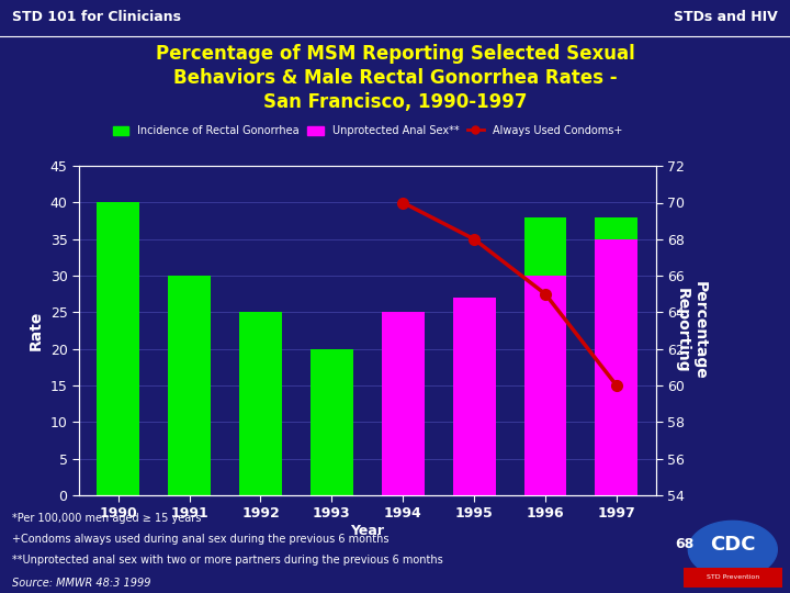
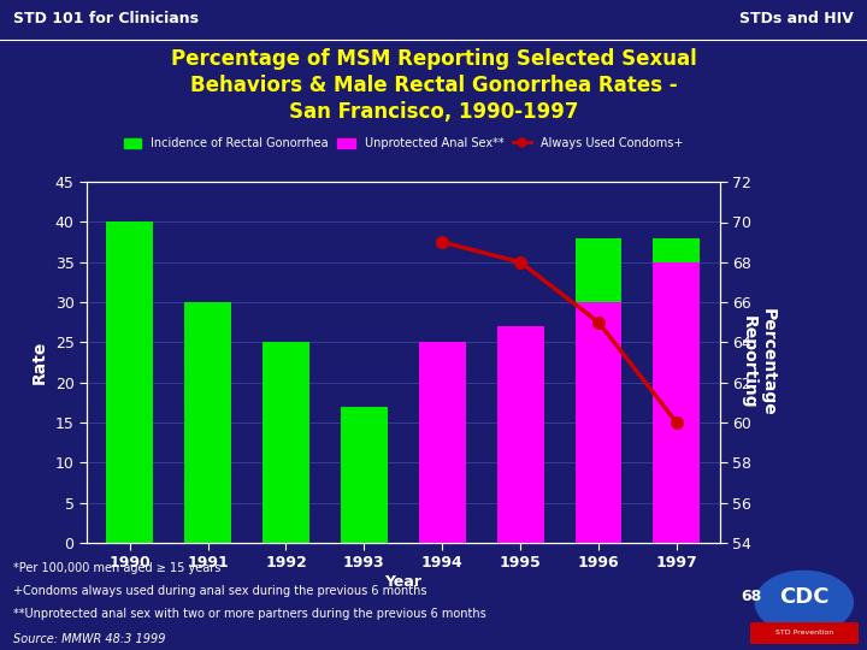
Incidence of Rectal Gonorrhea/1993: 20 -> 17
Always Used Condoms+/1994: 70 -> 69
